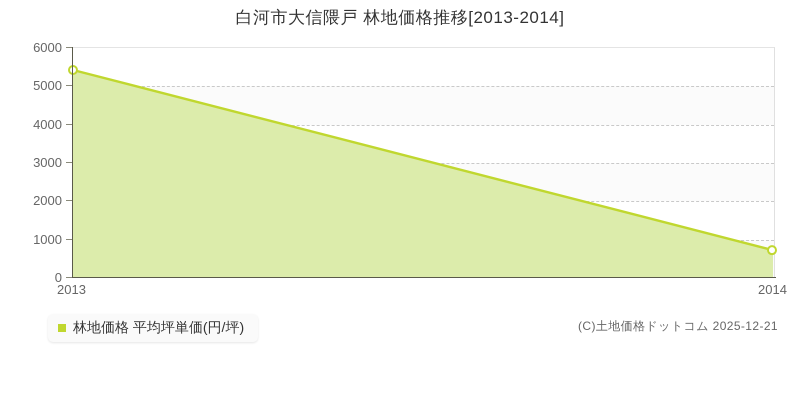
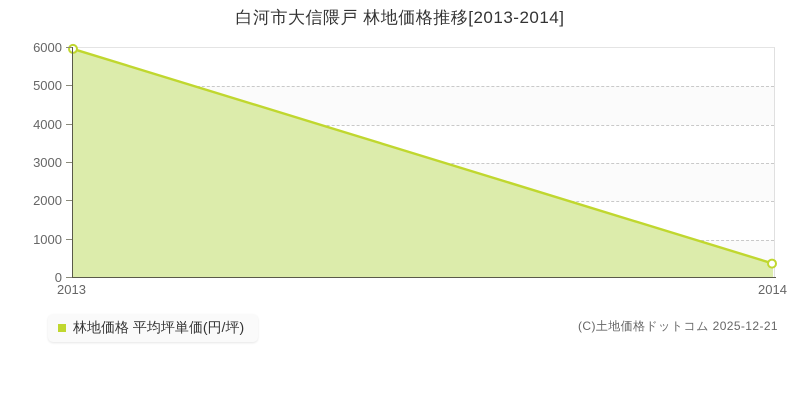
2013: 5400 -> 6000
2014: 700 -> 400
